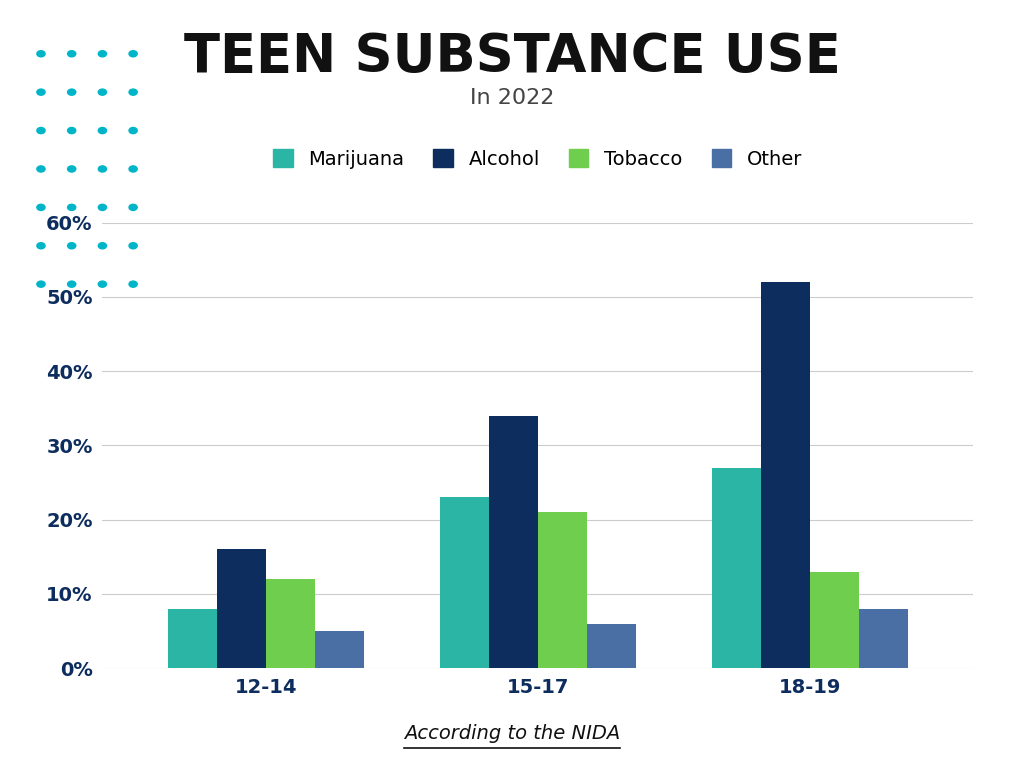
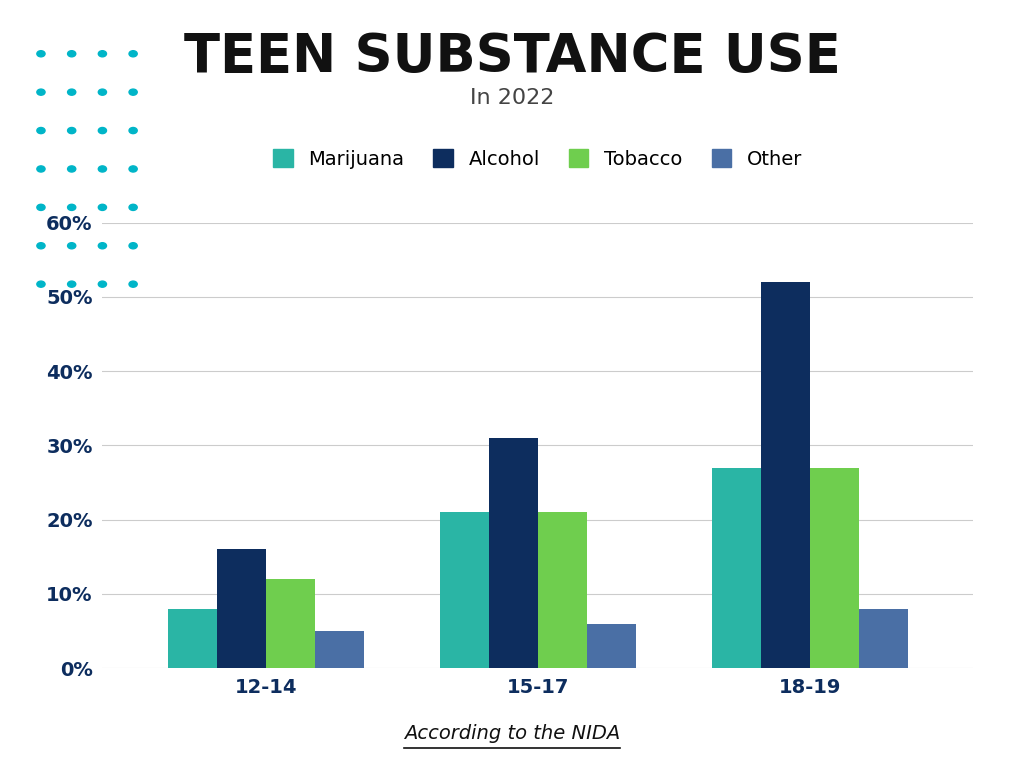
Marijuana/15-17: 23% -> 21%
Alcohol/15-17: 34% -> 31%
Tobacco/18-19: 13% -> 27%
